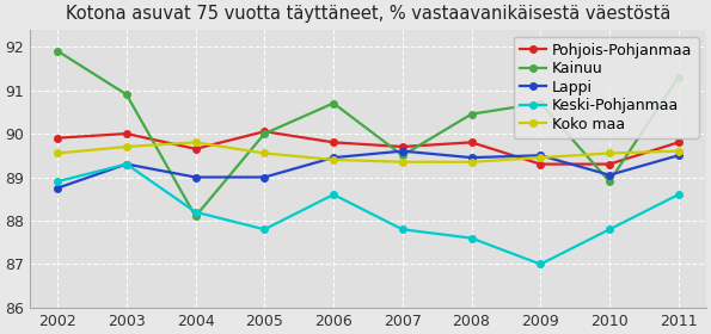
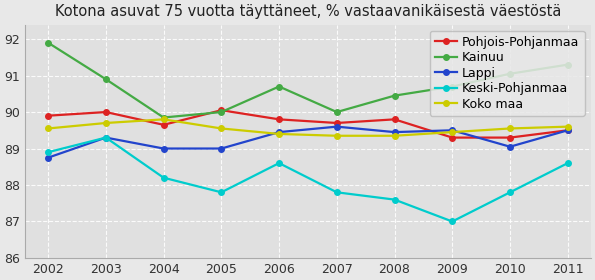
Kainuu/2004: 88.10 -> 89.85
Kainuu/2007: 89.50 -> 90.00
Kainuu/2010: 88.90 -> 91.05
Pohjois-Pohjanmaa/2011: 89.80 -> 89.50
